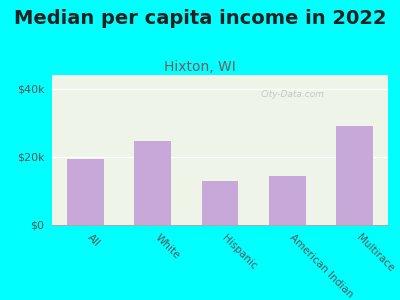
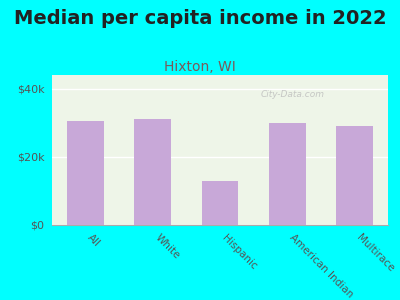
All: $19.5k -> $30.5k
White: $24.5k -> $31.0k
American Indian: $14.5k -> $30.0k
